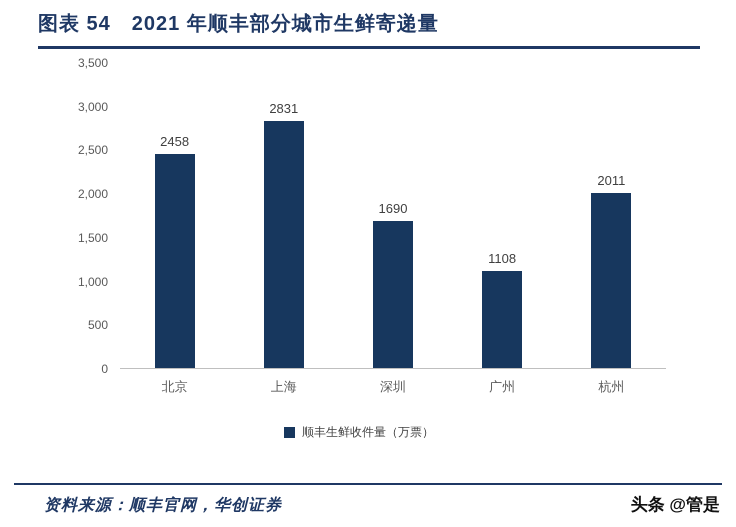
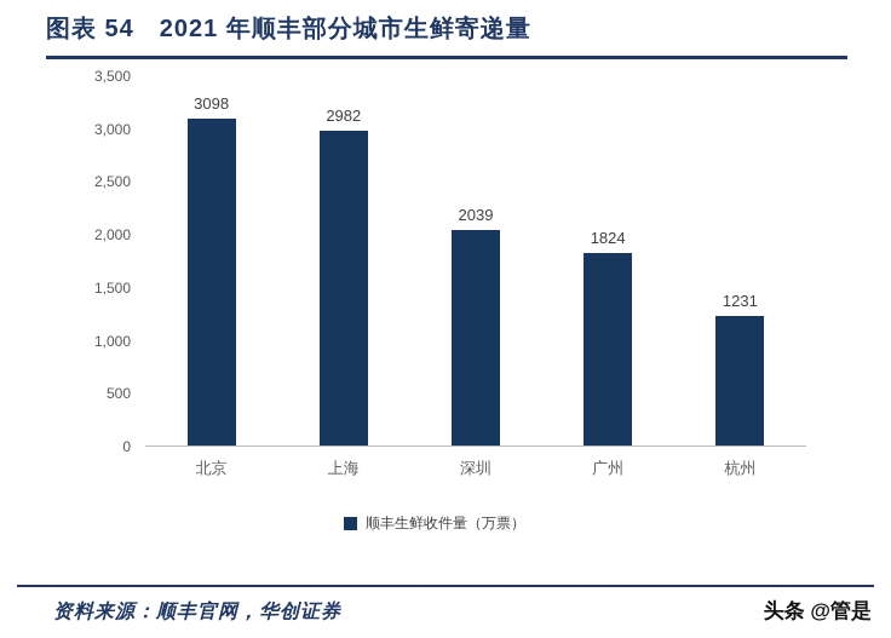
北京: 2458 -> 3098
上海: 2831 -> 2982
深圳: 1690 -> 2039
广州: 1108 -> 1824
杭州: 2011 -> 1231
